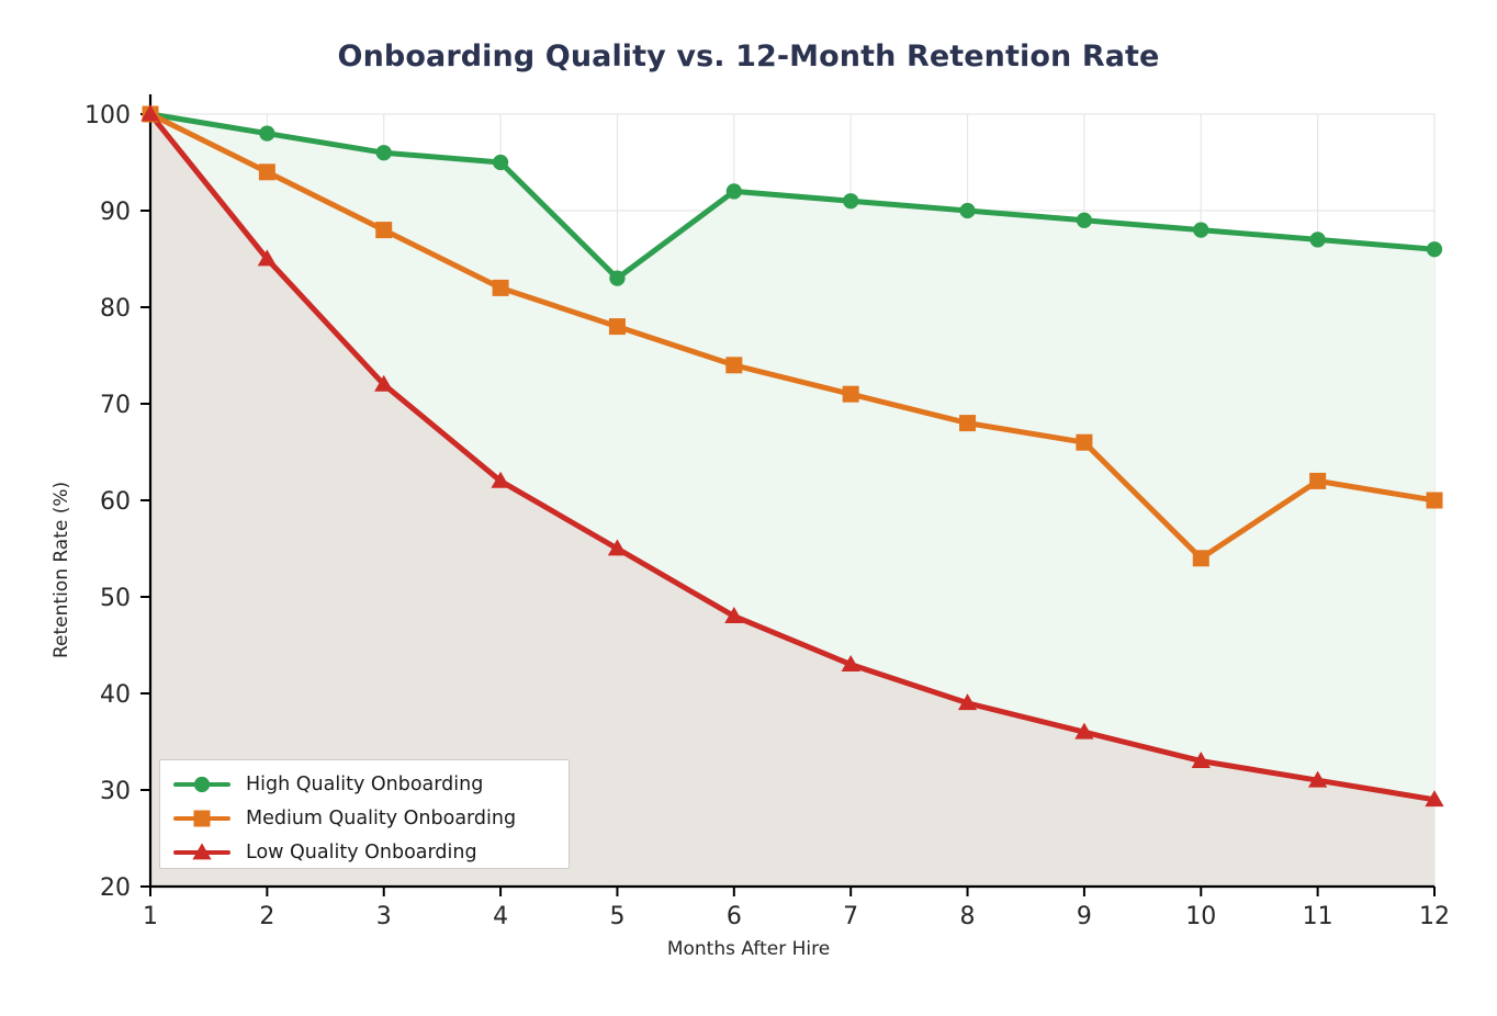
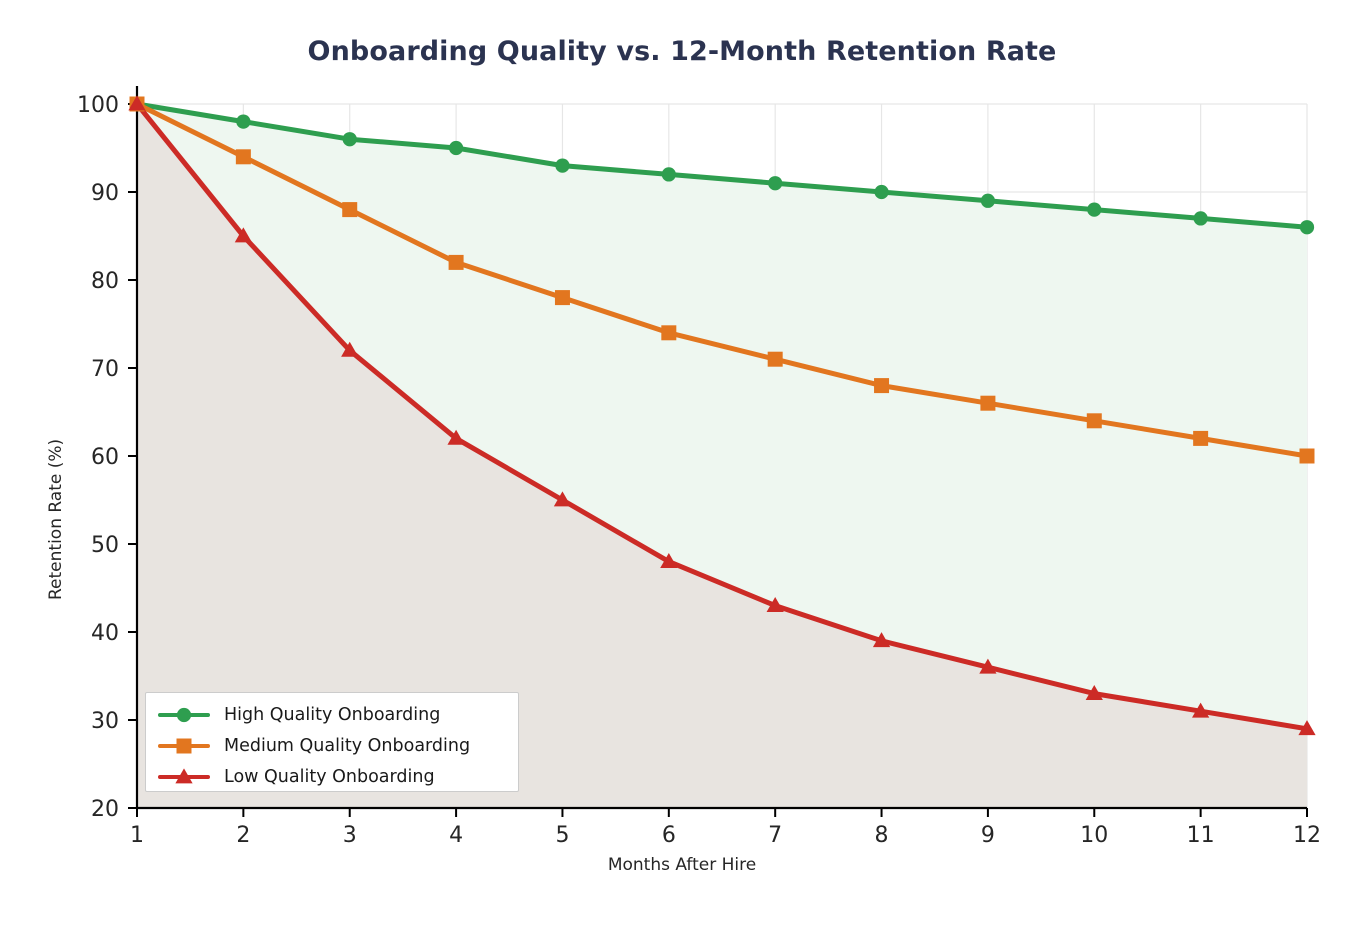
High Quality Onboarding/5: 83 -> 93
Medium Quality Onboarding/10: 54 -> 64
